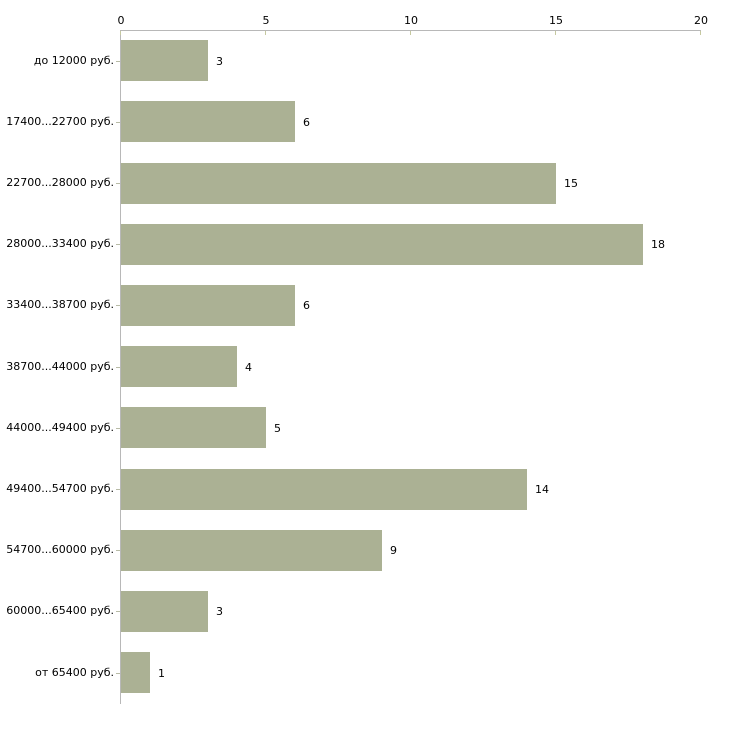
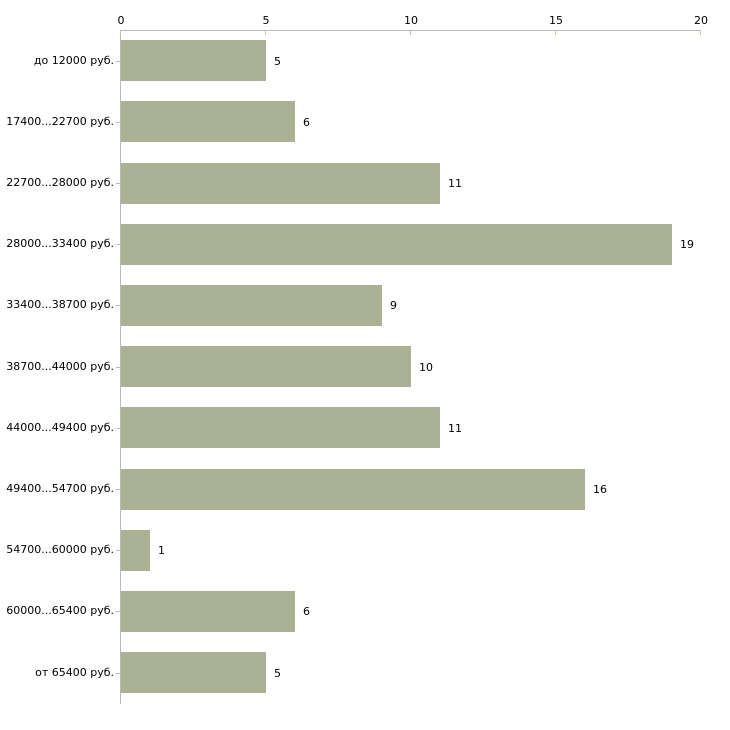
до 12000 руб.: 3 -> 5
22700...28000 руб.: 15 -> 11
28000...33400 руб.: 18 -> 19
33400...38700 руб.: 6 -> 9
38700...44000 руб.: 4 -> 10
44000...49400 руб.: 5 -> 11
49400...54700 руб.: 14 -> 16
54700...60000 руб.: 9 -> 1
60000...65400 руб.: 3 -> 6
от 65400 руб.: 1 -> 5
